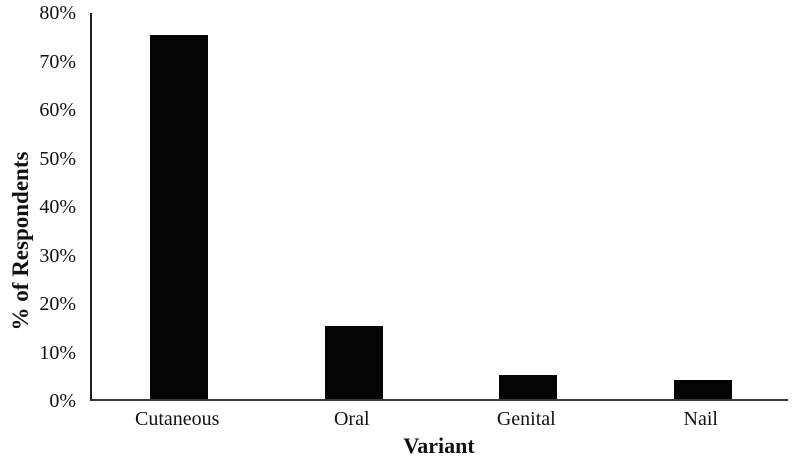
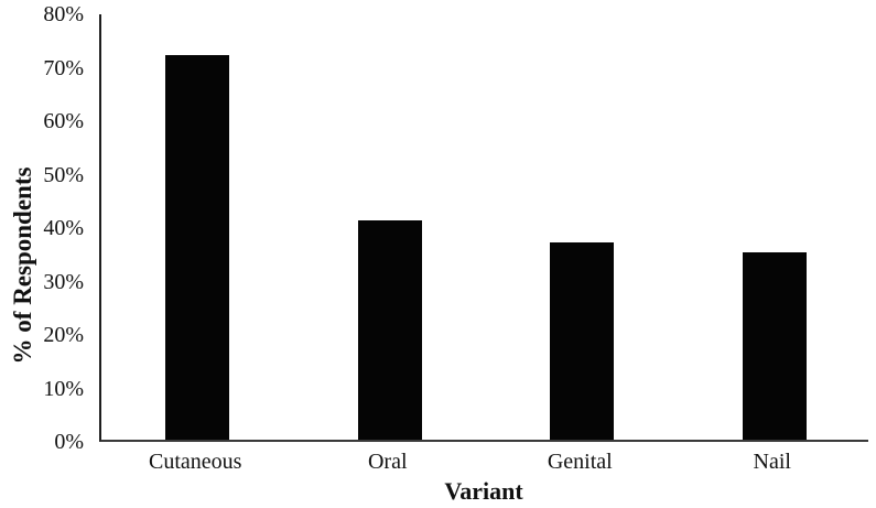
Cutaneous: 75% -> 72%
Oral: 15% -> 41%
Genital: 5% -> 37%
Nail: 4% -> 35%
